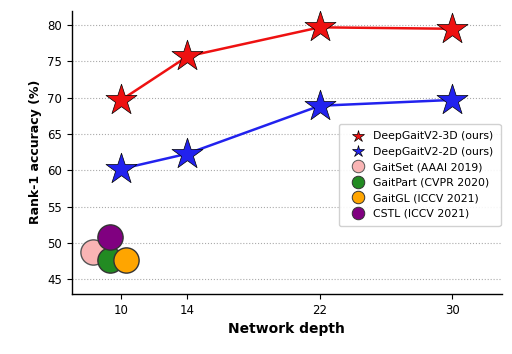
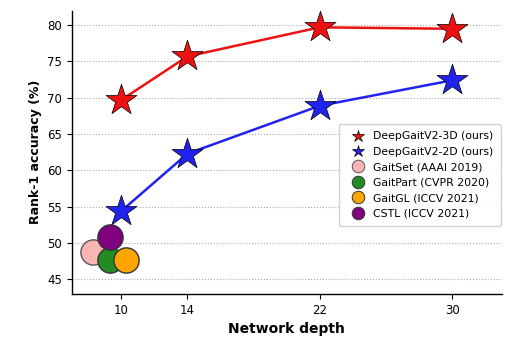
DeepGaitV2-2D (ours)/10: 60.2 -> 54.4
DeepGaitV2-2D (ours)/30: 69.7 -> 72.4
